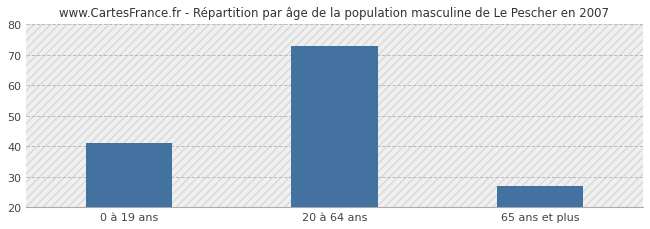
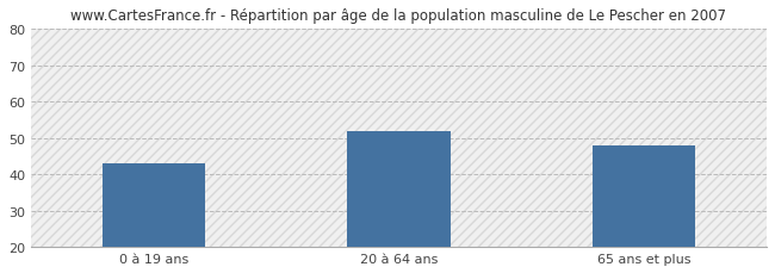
0 à 19 ans: 41 -> 43
20 à 64 ans: 73 -> 52
65 ans et plus: 27 -> 48
